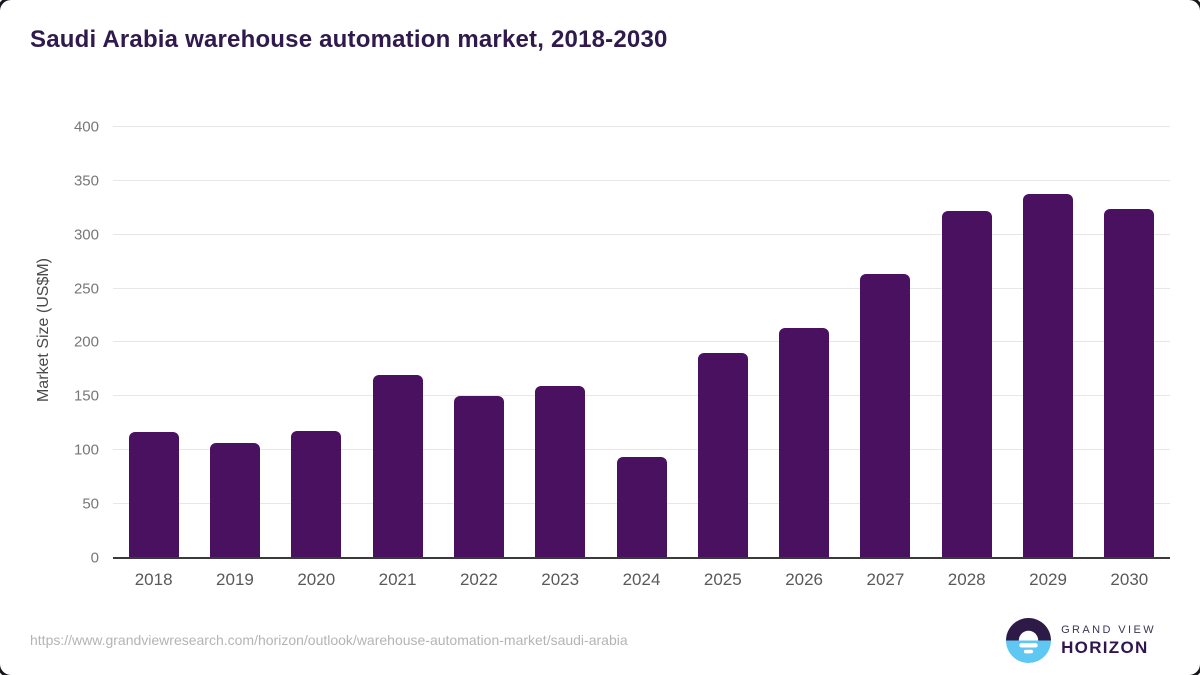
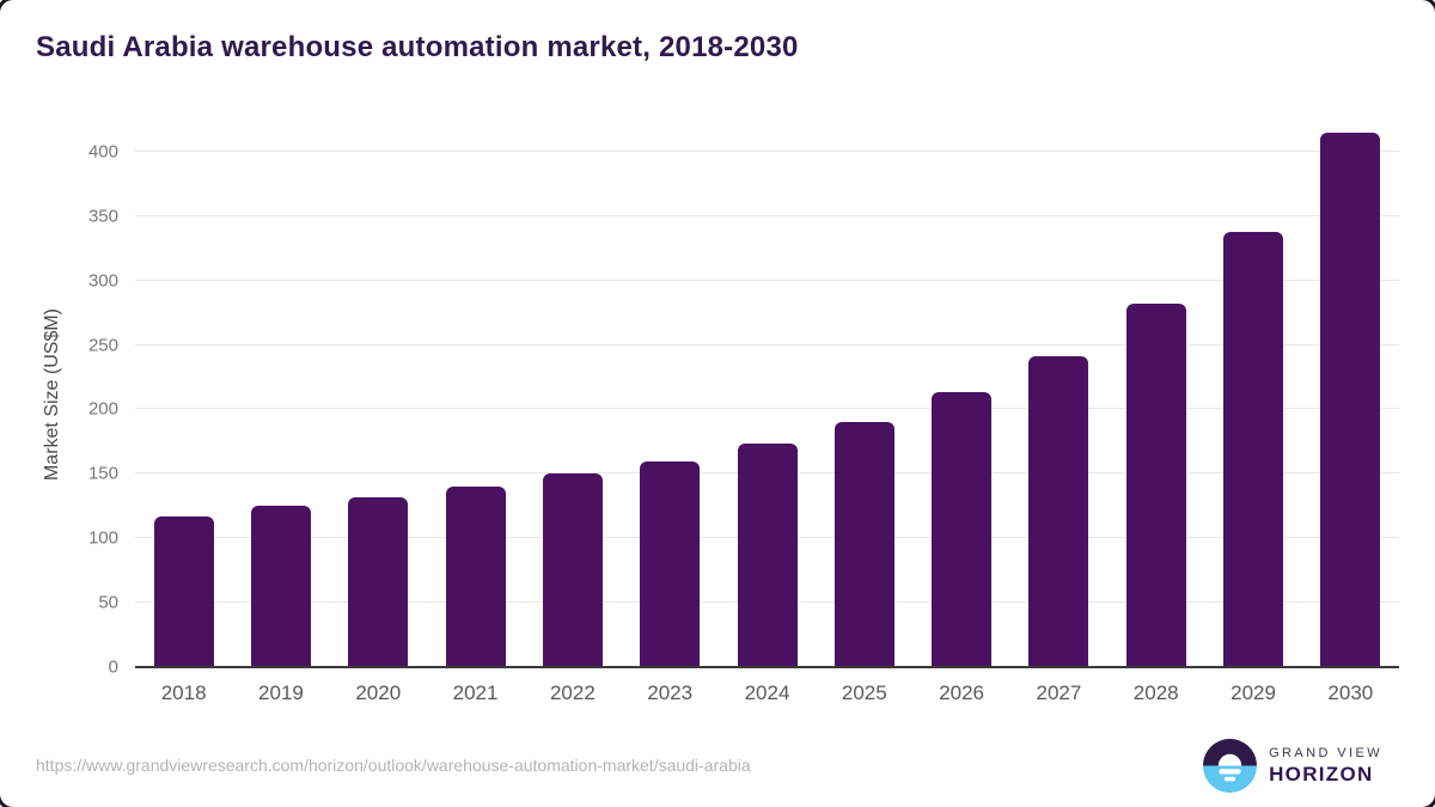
2019: 107 -> 125
2020: 118 -> 132
2021: 170 -> 140
2024: 94 -> 174
2027: 264 -> 241
2028: 322 -> 282
2030: 324 -> 415
